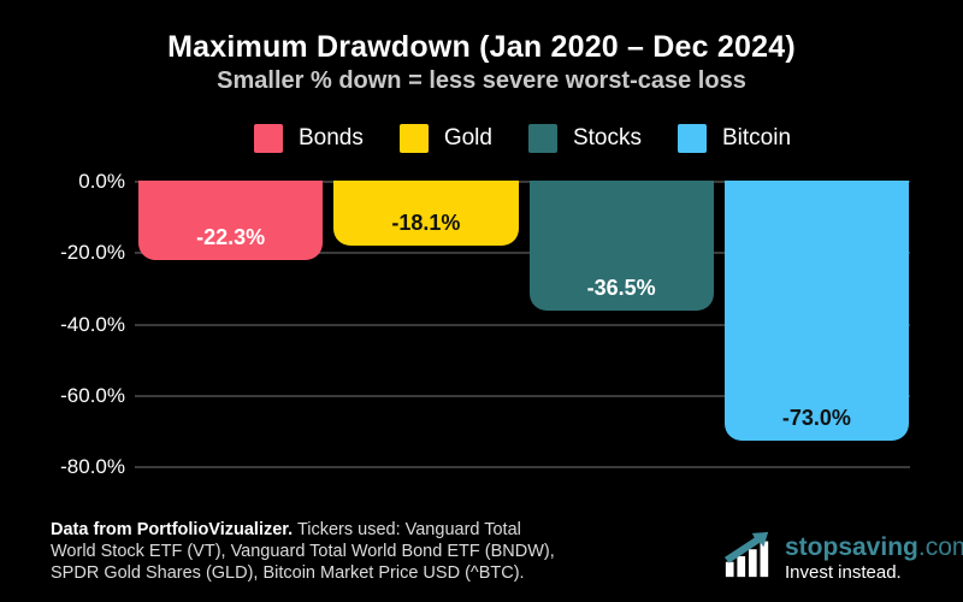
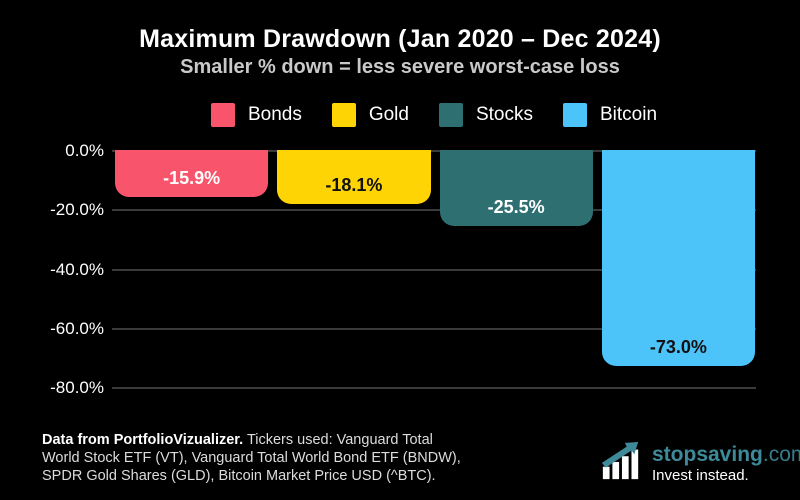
Bonds: -22.3% -> -15.9%
Stocks: -36.5% -> -25.5%
